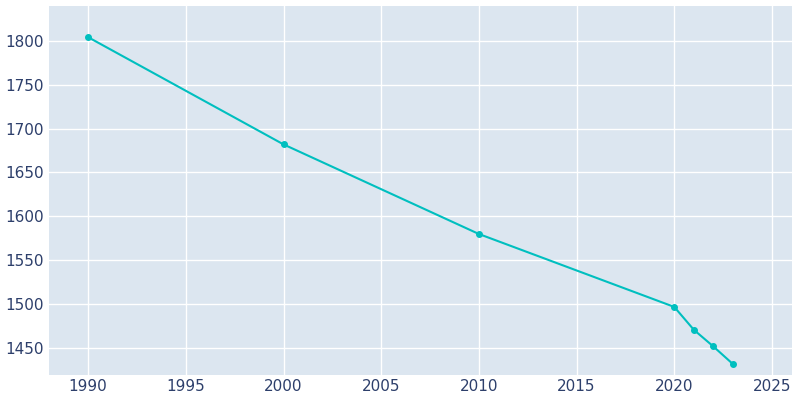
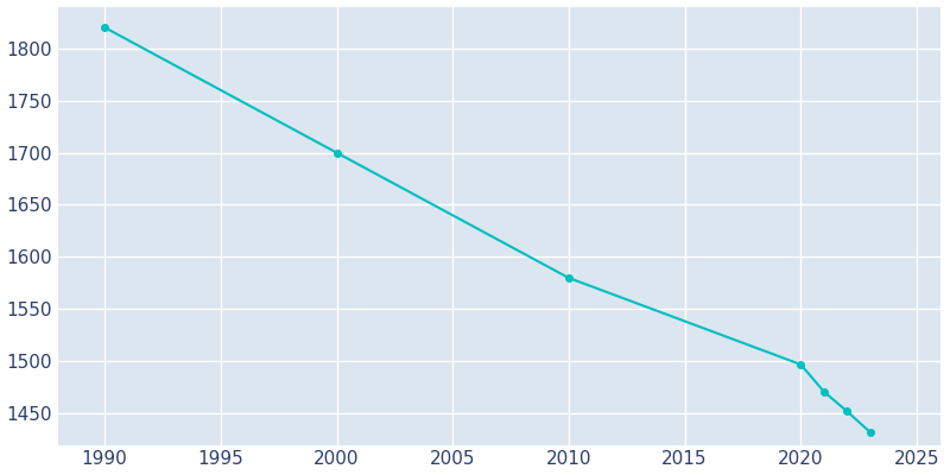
1990: 1804 -> 1820
2000: 1682 -> 1700
